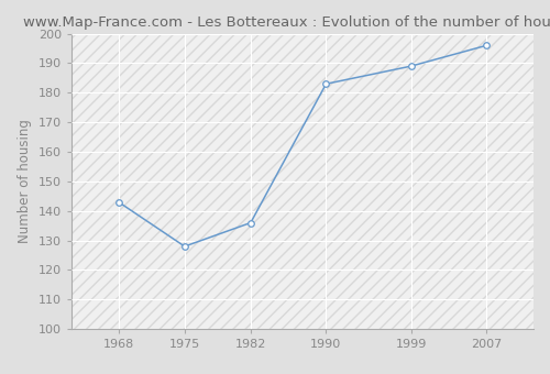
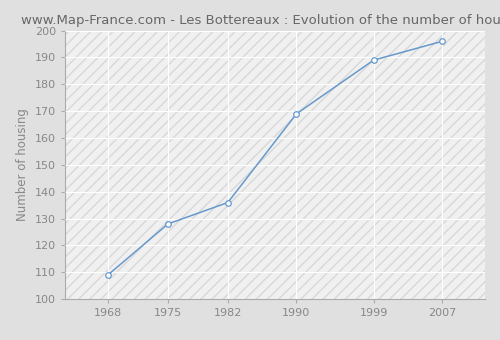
1968: 143 -> 109
1990: 183 -> 169
